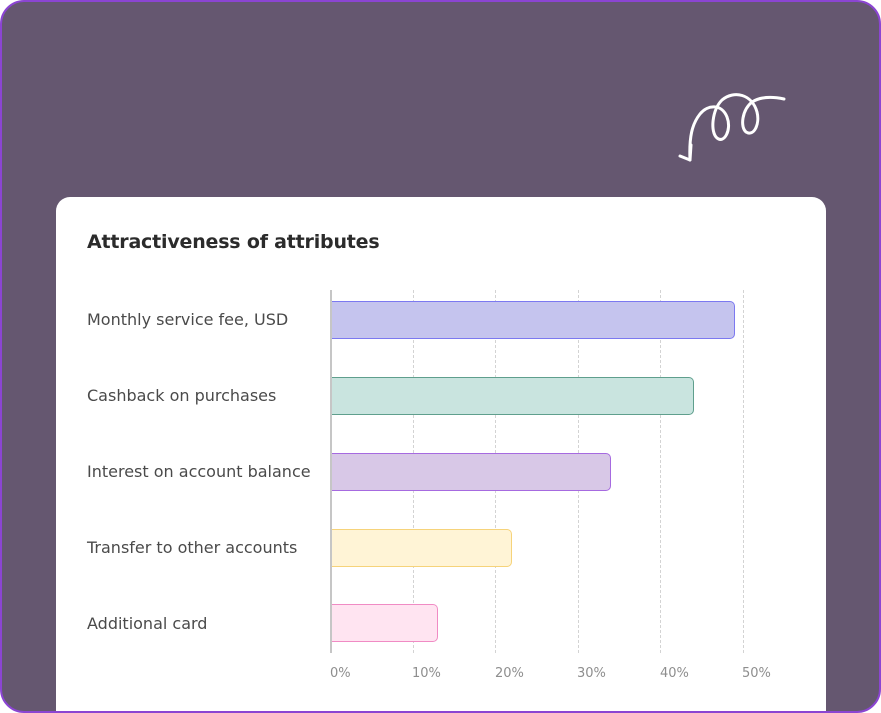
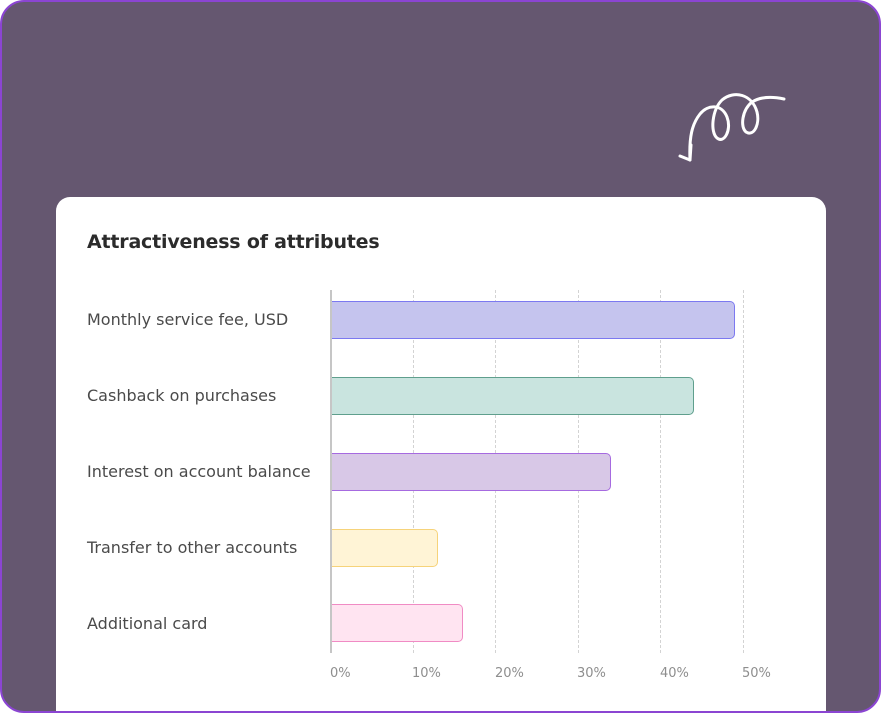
Transfer to other accounts: 22% -> 13%
Additional card: 13% -> 16%
